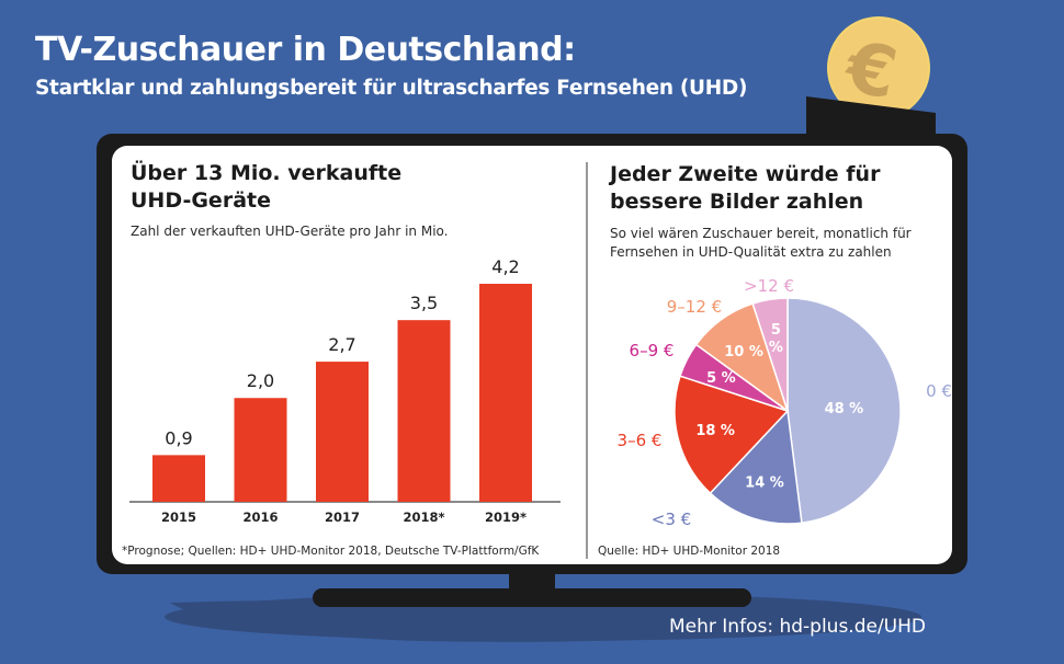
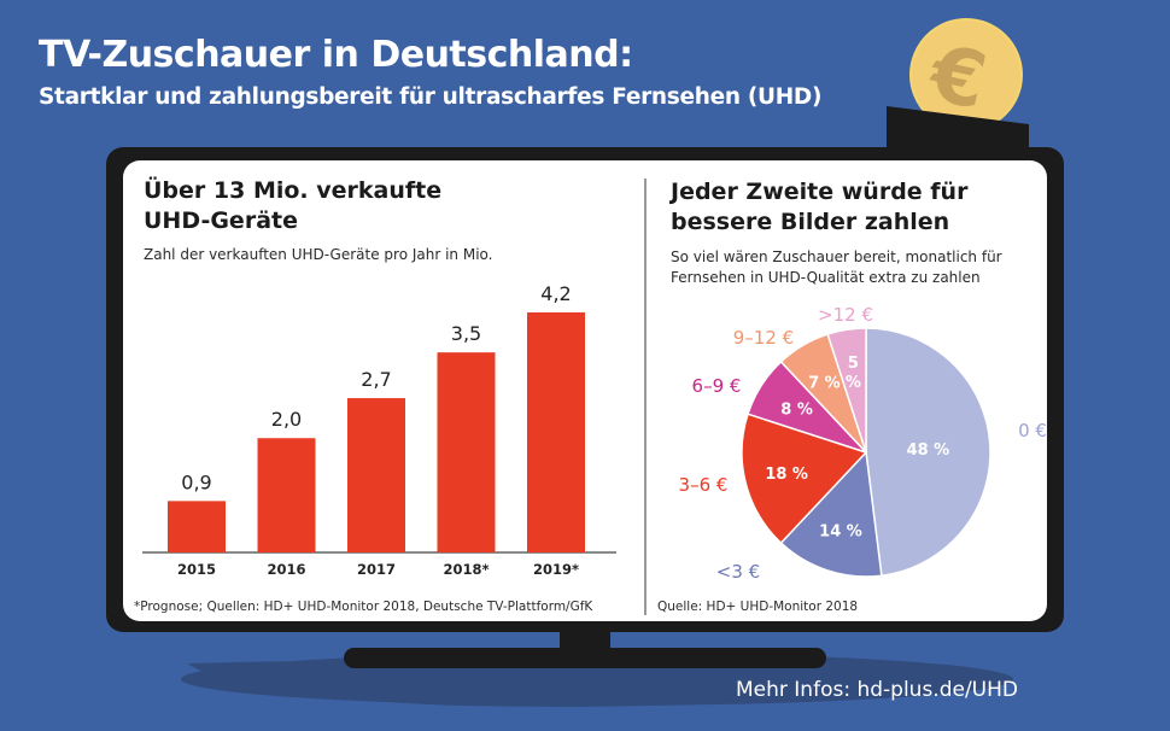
Jeder Zweite würde für bessere Bilder zahlen/6–9 €: 5 -> 8
Jeder Zweite würde für bessere Bilder zahlen/9–12 €: 10 -> 7
